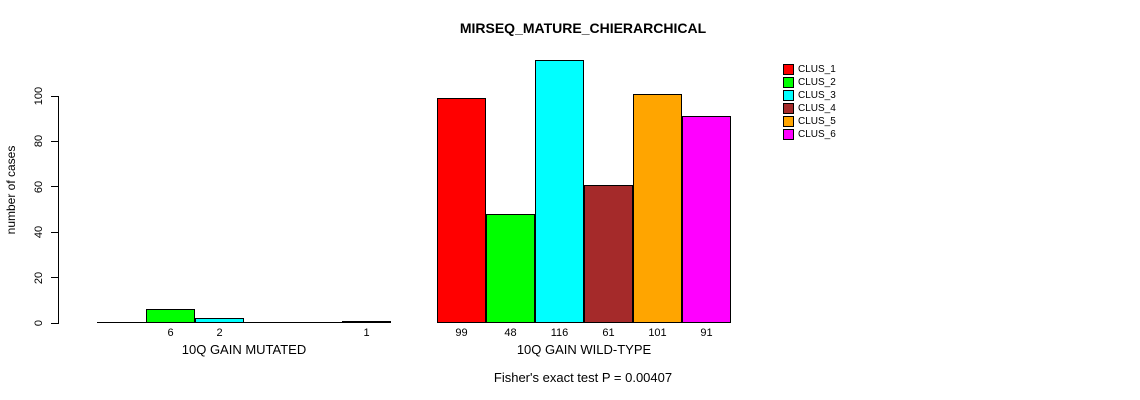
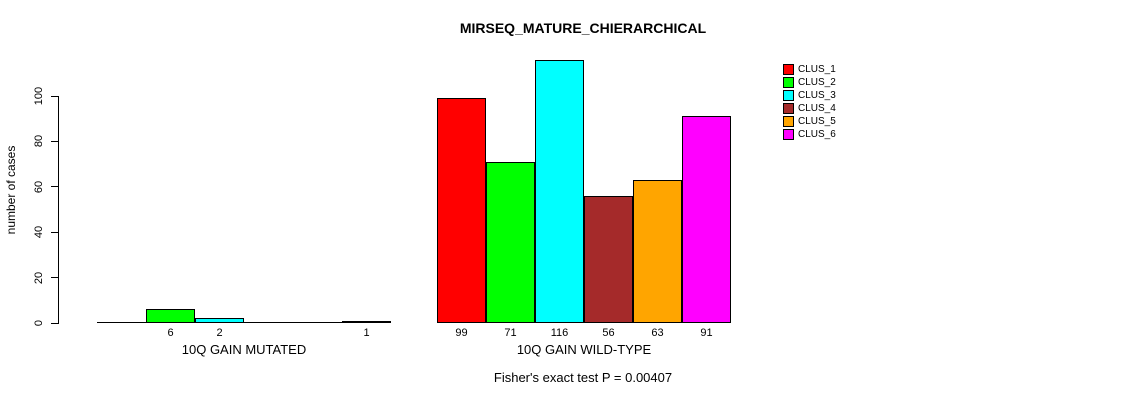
CLUS_2/10Q GAIN WILD-TYPE: 48 -> 71
CLUS_4/10Q GAIN WILD-TYPE: 61 -> 56
CLUS_5/10Q GAIN WILD-TYPE: 101 -> 63
